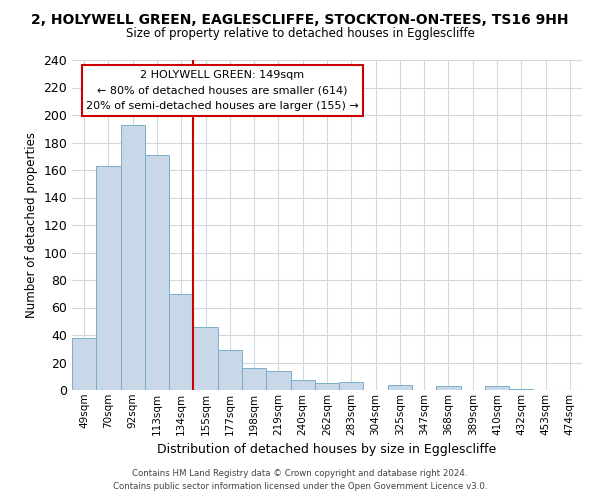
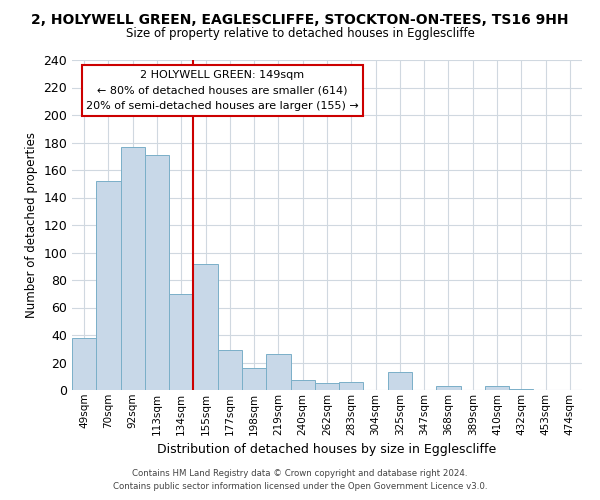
70sqm: 163 -> 152
92sqm: 193 -> 177
155sqm: 46 -> 92
219sqm: 14 -> 26
325sqm: 4 -> 13
